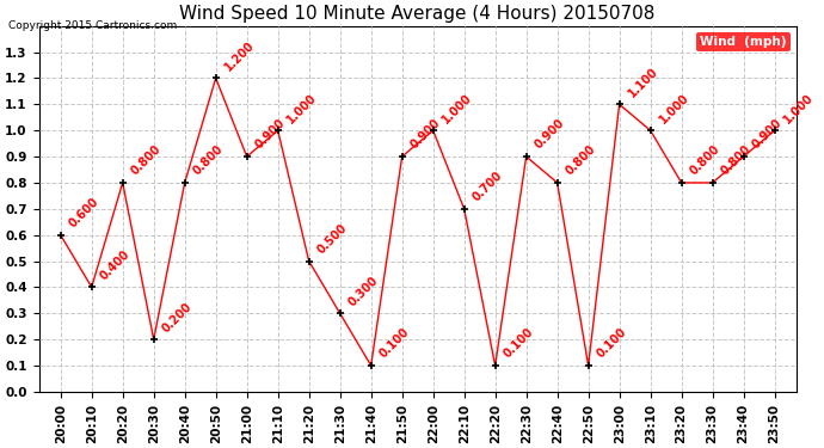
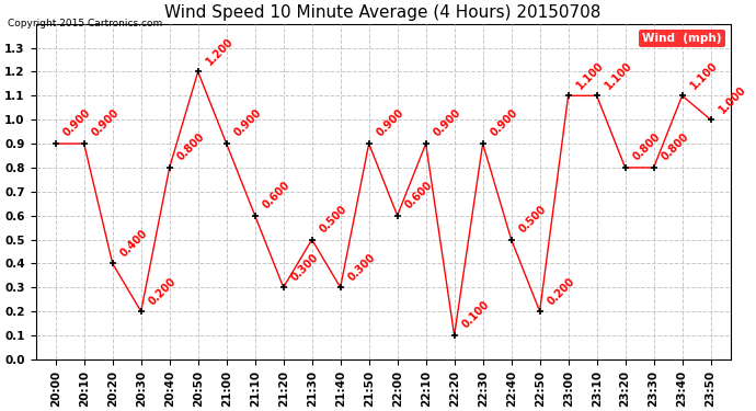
20:00: 0.600 -> 0.900
20:10: 0.400 -> 0.900
20:20: 0.800 -> 0.400
21:10: 1.000 -> 0.600
21:20: 0.500 -> 0.300
21:30: 0.300 -> 0.500
21:40: 0.100 -> 0.300
22:00: 1.000 -> 0.600
22:10: 0.700 -> 0.900
22:40: 0.800 -> 0.500
22:50: 0.100 -> 0.200
23:10: 1.000 -> 1.100
23:40: 0.900 -> 1.100
